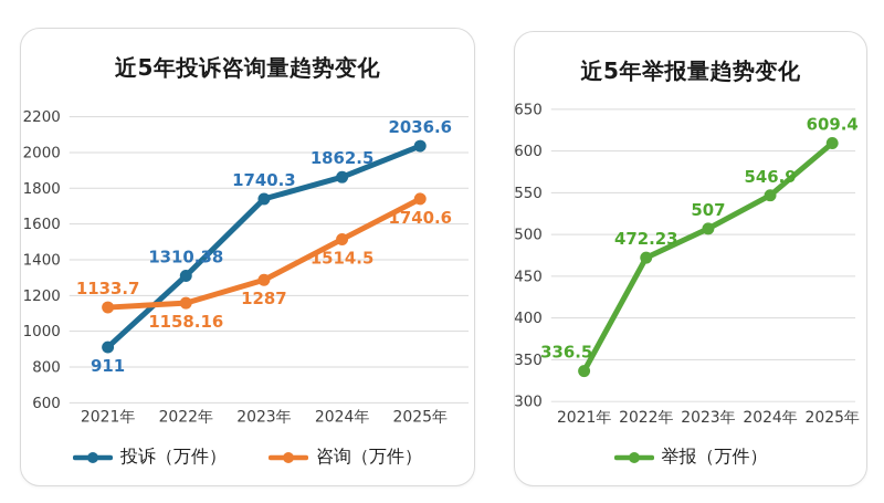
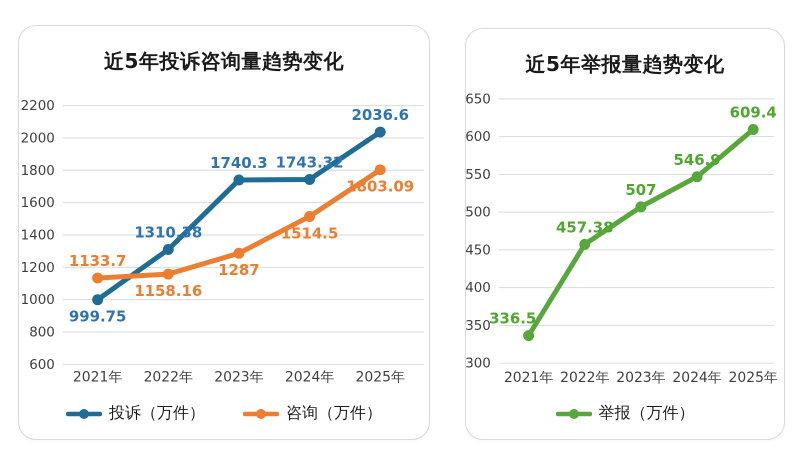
近5年投诉咨询量趋势变化/投诉（万件）/2021年: 911 -> 999.75
近5年投诉咨询量趋势变化/投诉（万件）/2024年: 1862.5 -> 1743.32
近5年投诉咨询量趋势变化/咨询（万件）/2025年: 1740.6 -> 1803.09
近5年举报量趋势变化/2022年: 472.23 -> 457.38
